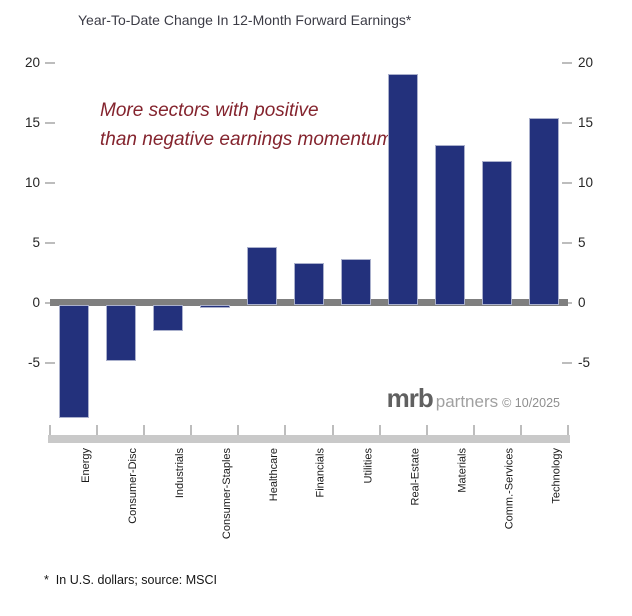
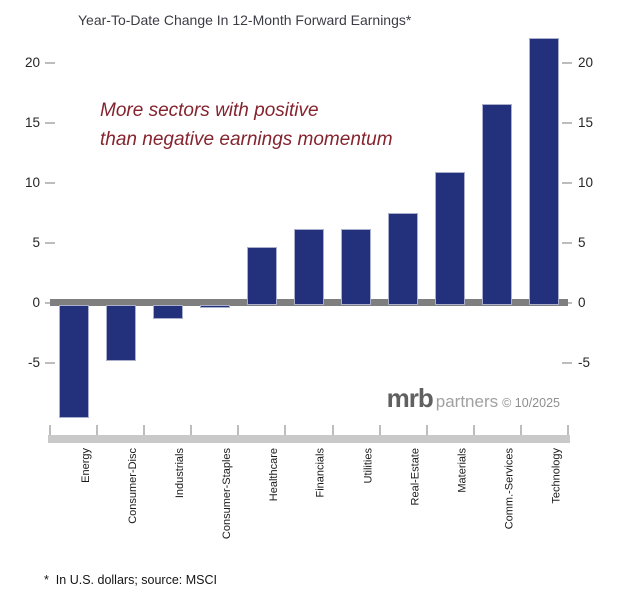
Industrials: -2.3 -> -1.3
Financials: 3.3 -> 6.2
Utilities: 3.7 -> 6.2
Real-Estate: 19.1 -> 7.5
Materials: 13.2 -> 10.9
Comm.-Services: 11.8 -> 16.6
Technology: 15.4 -> 22.1
